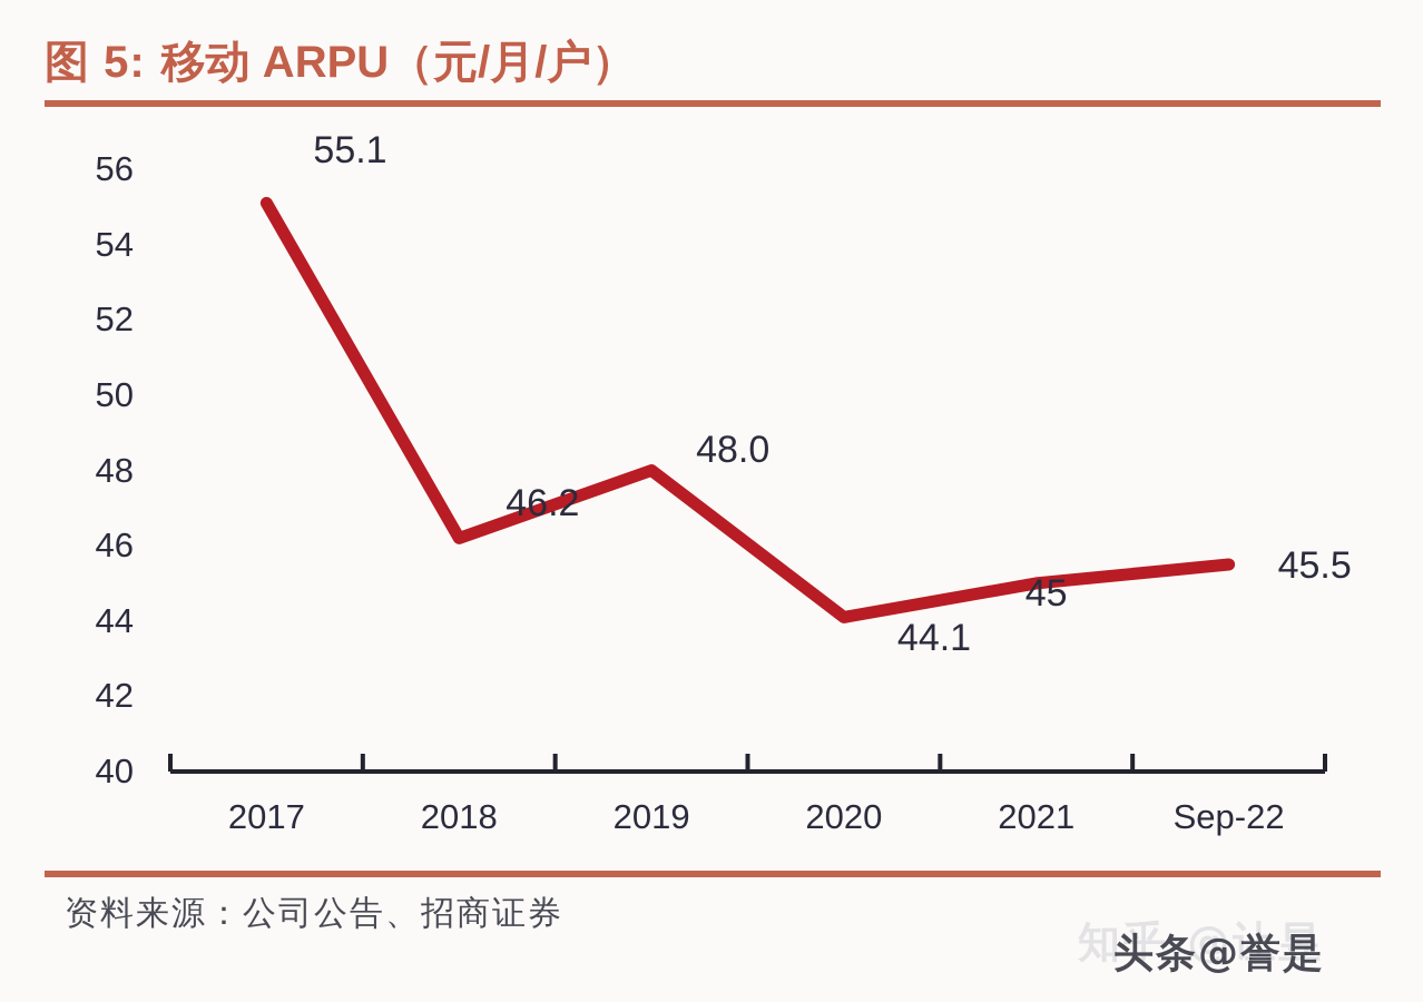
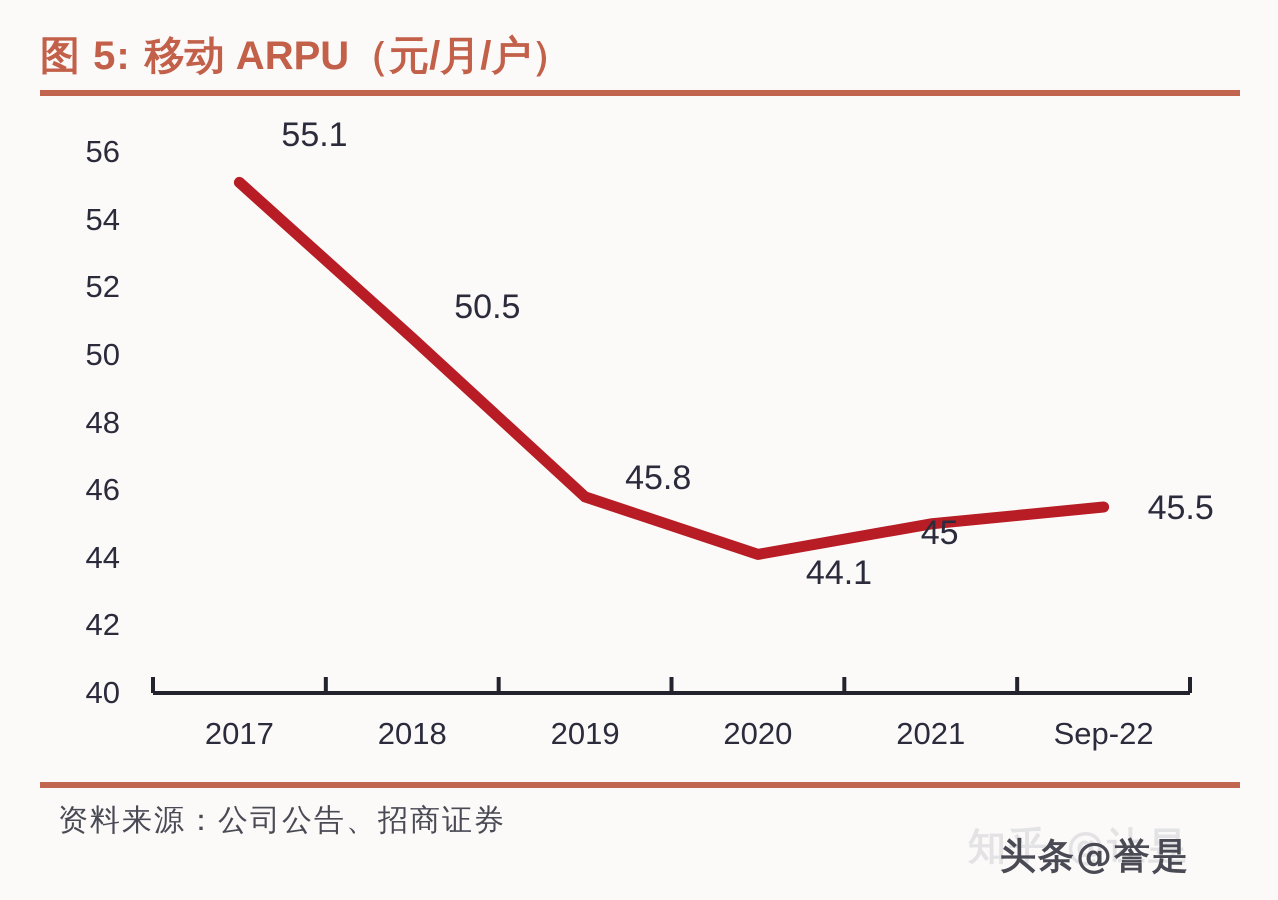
2018: 46.2 -> 50.5
2019: 48.0 -> 45.8
